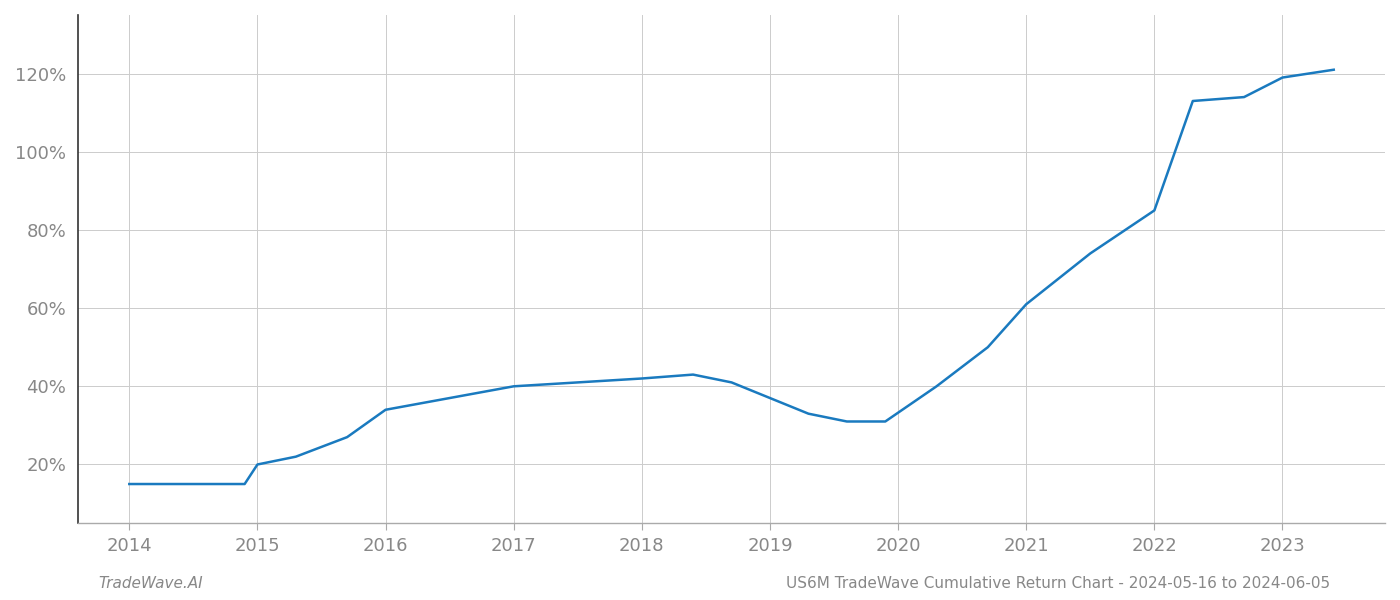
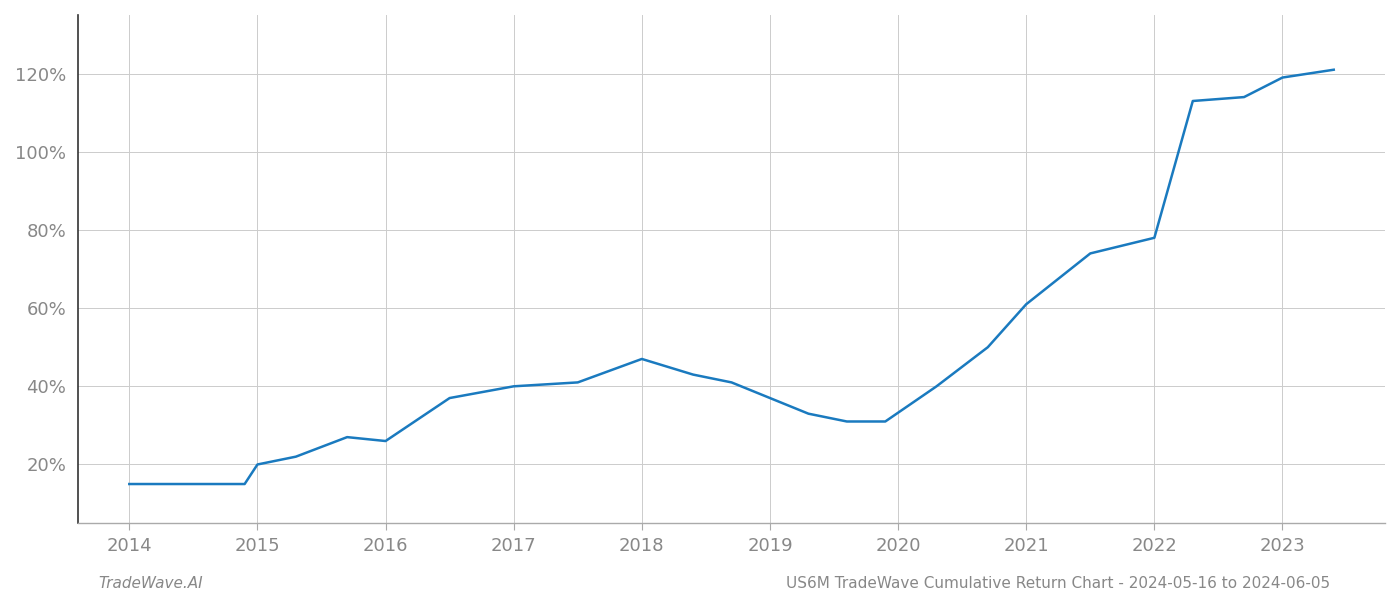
2016: 34% -> 26%
2018: 42% -> 47%
2022: 85% -> 78%
